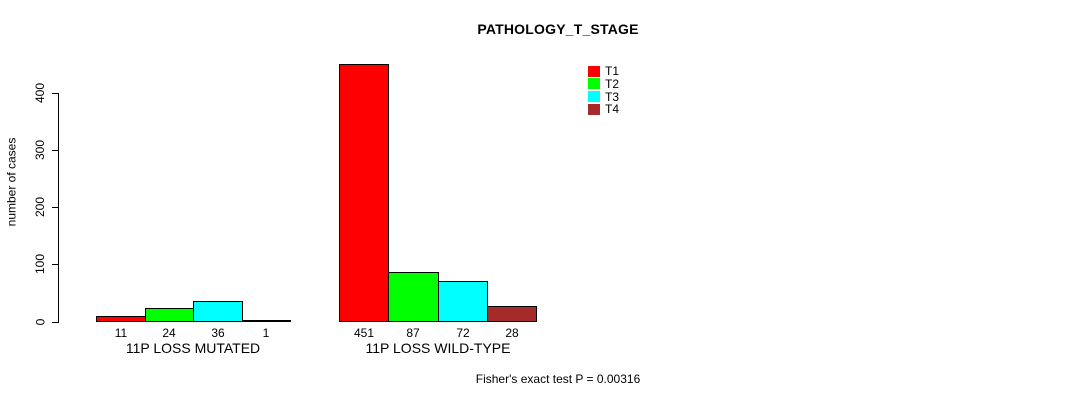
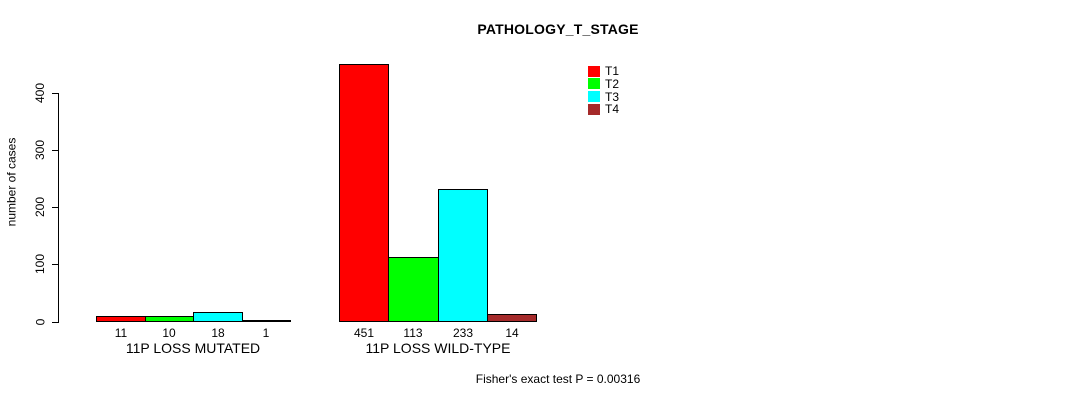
T2/11P LOSS MUTATED: 24 -> 10
T3/11P LOSS MUTATED: 36 -> 18
T2/11P LOSS WILD-TYPE: 87 -> 113
T3/11P LOSS WILD-TYPE: 72 -> 233
T4/11P LOSS WILD-TYPE: 28 -> 14
